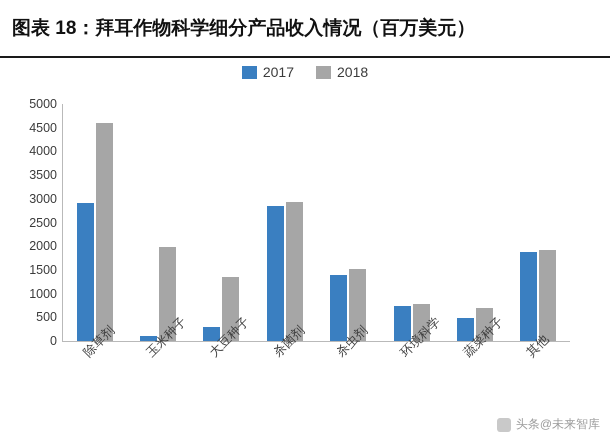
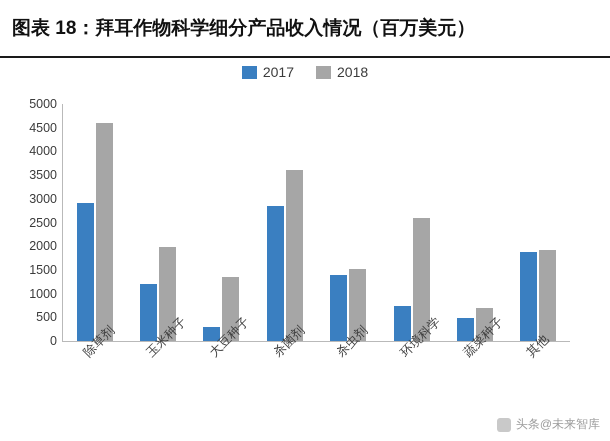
2017/玉米种子: 100 -> 1200
2018/杀菌剂: 2900 -> 3600
2018/环境科学: 800 -> 2600
